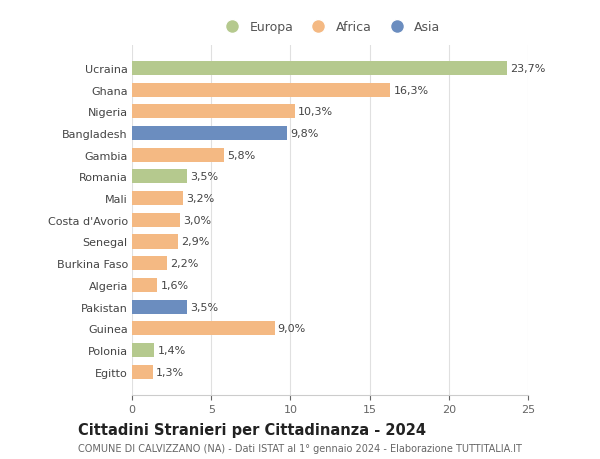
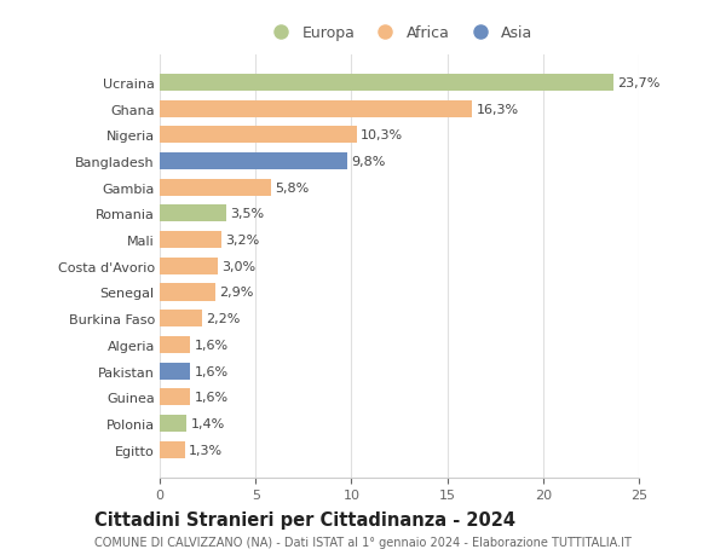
Pakistan: 3,5% -> 1,6%
Guinea: 9,0% -> 1,6%
